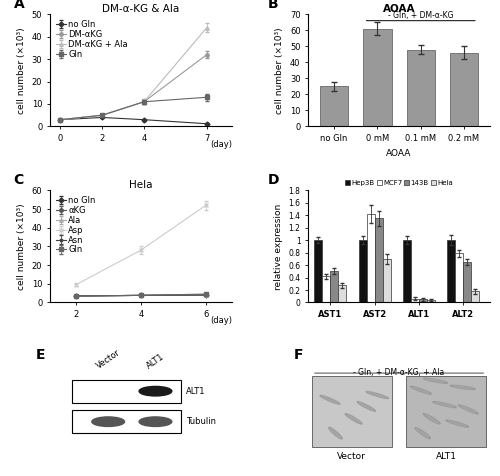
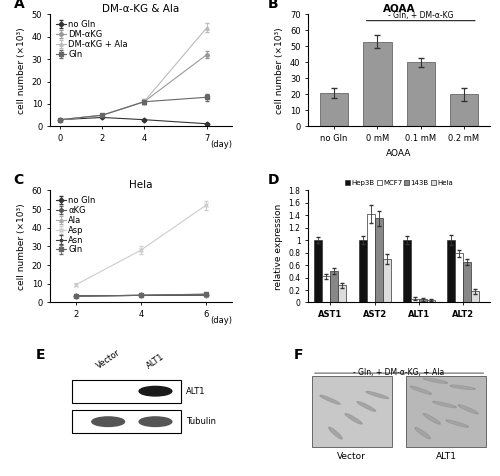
AOAA/no Gln: 25 -> 21
AOAA/0 mM: 61 -> 53
AOAA/0.1 mM: 48 -> 40
AOAA/0.2 mM: 46 -> 20
